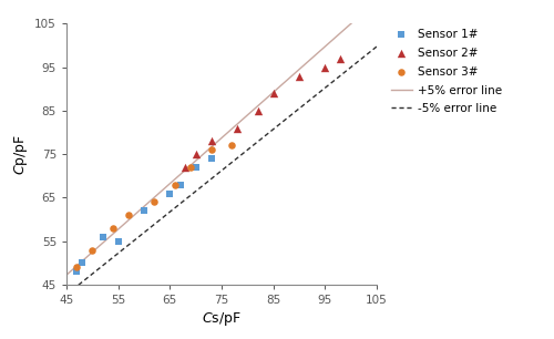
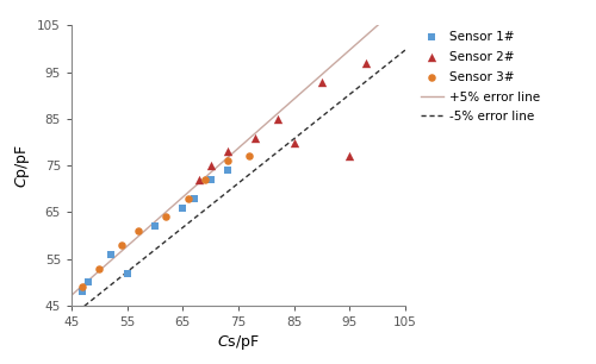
Sensor 1#/55: 55 -> 52
Sensor 2#/85: 89 -> 80
Sensor 2#/95: 95 -> 77
